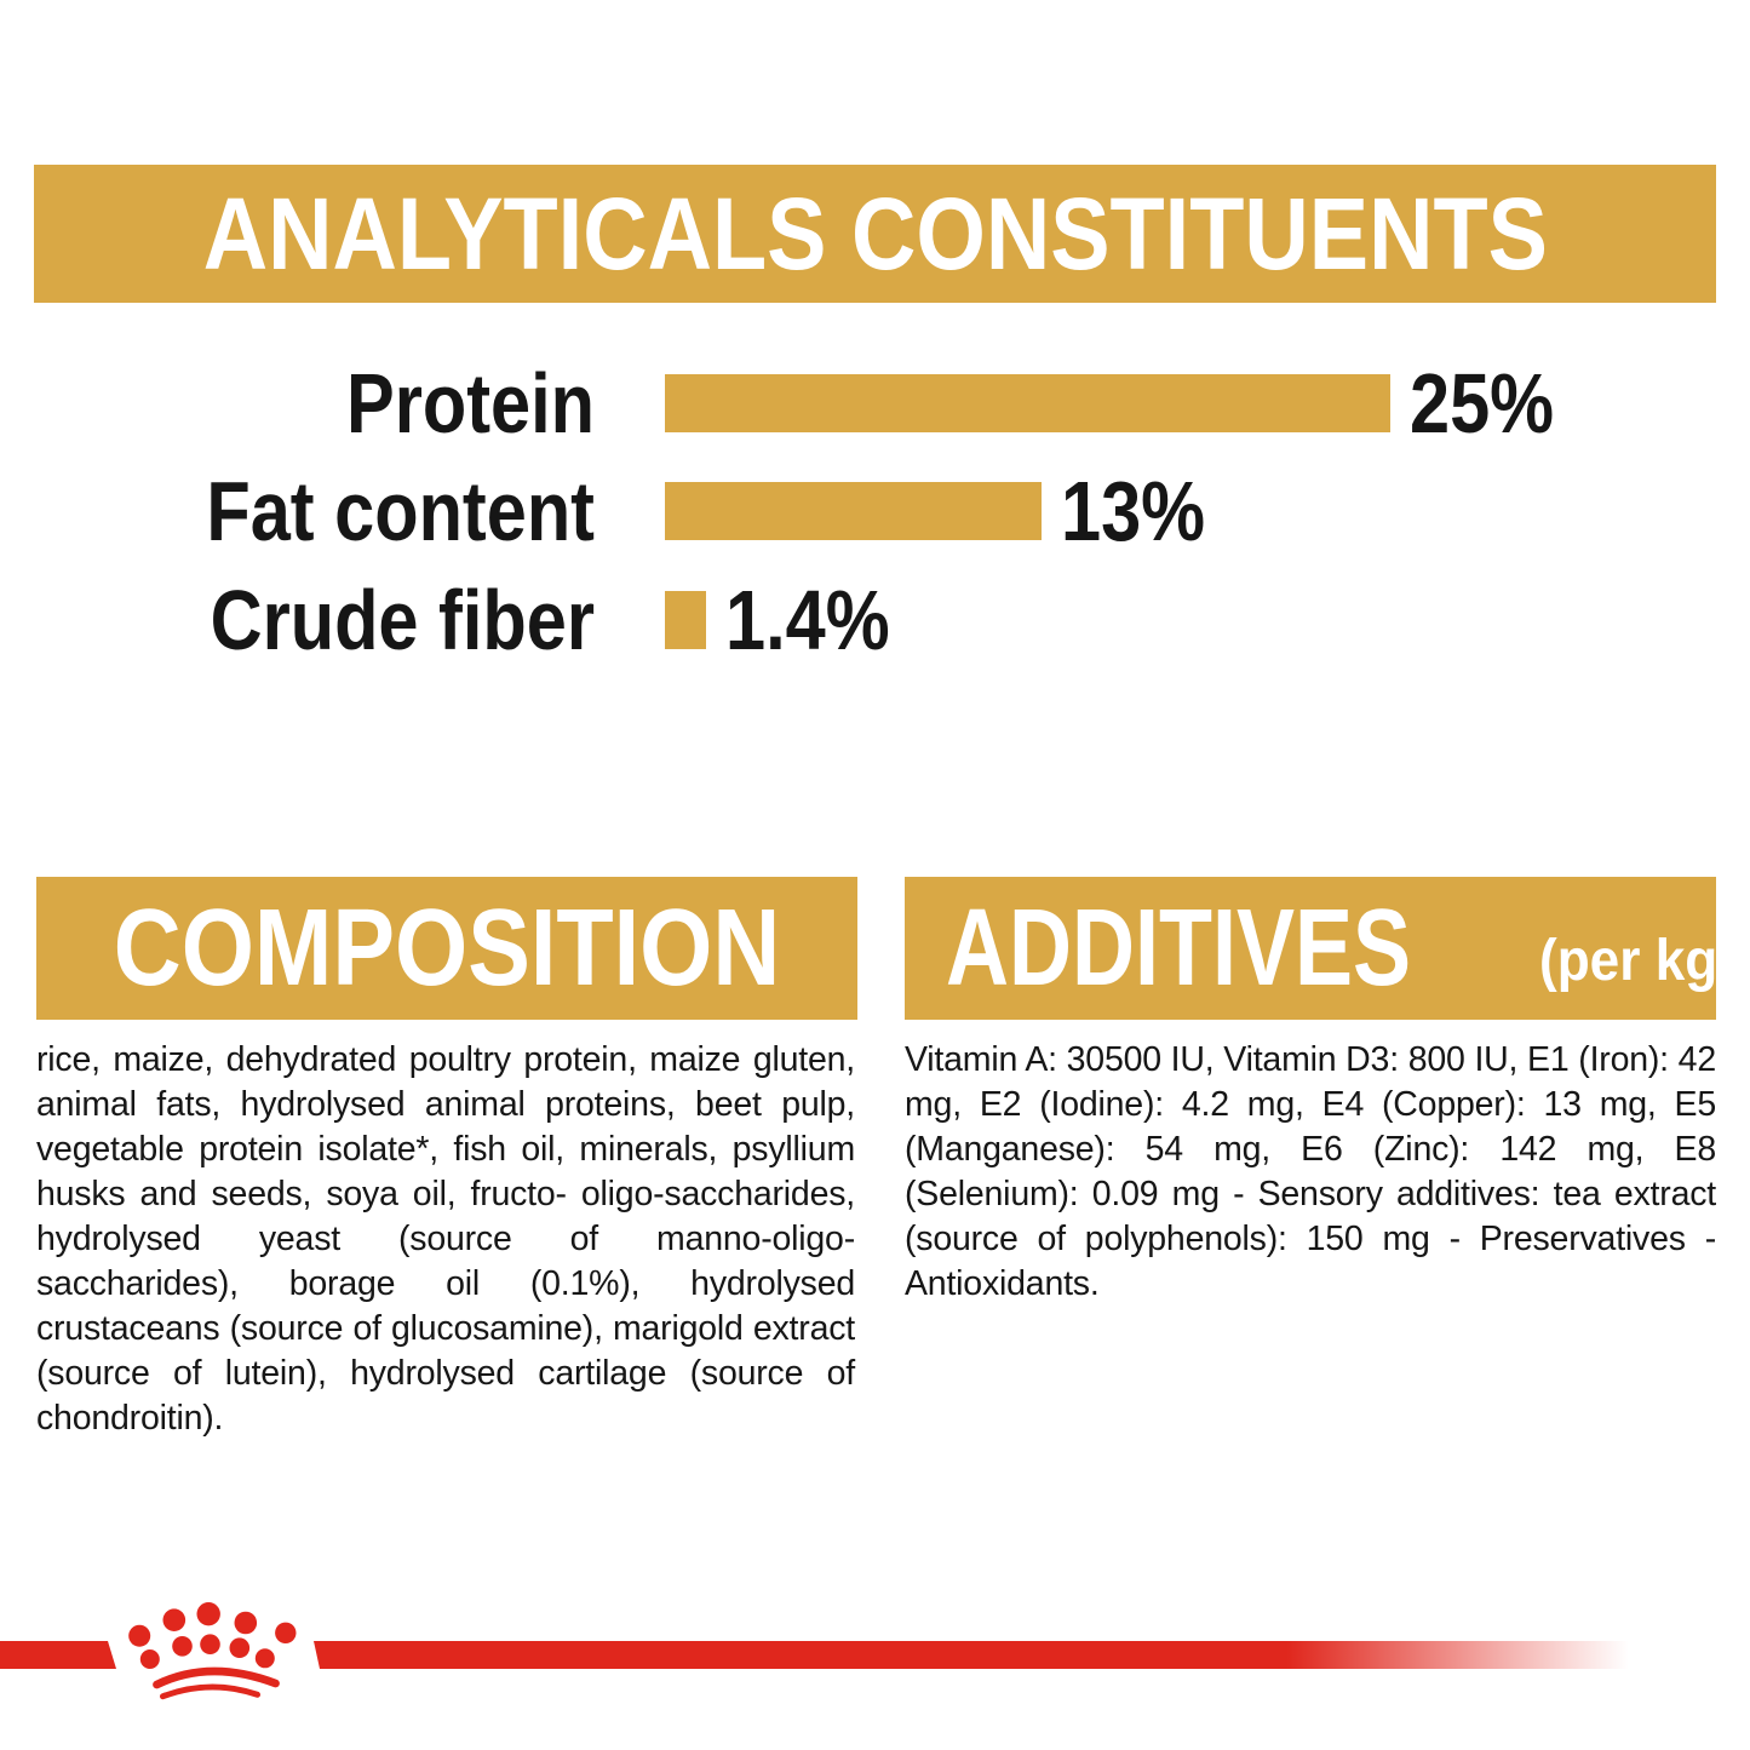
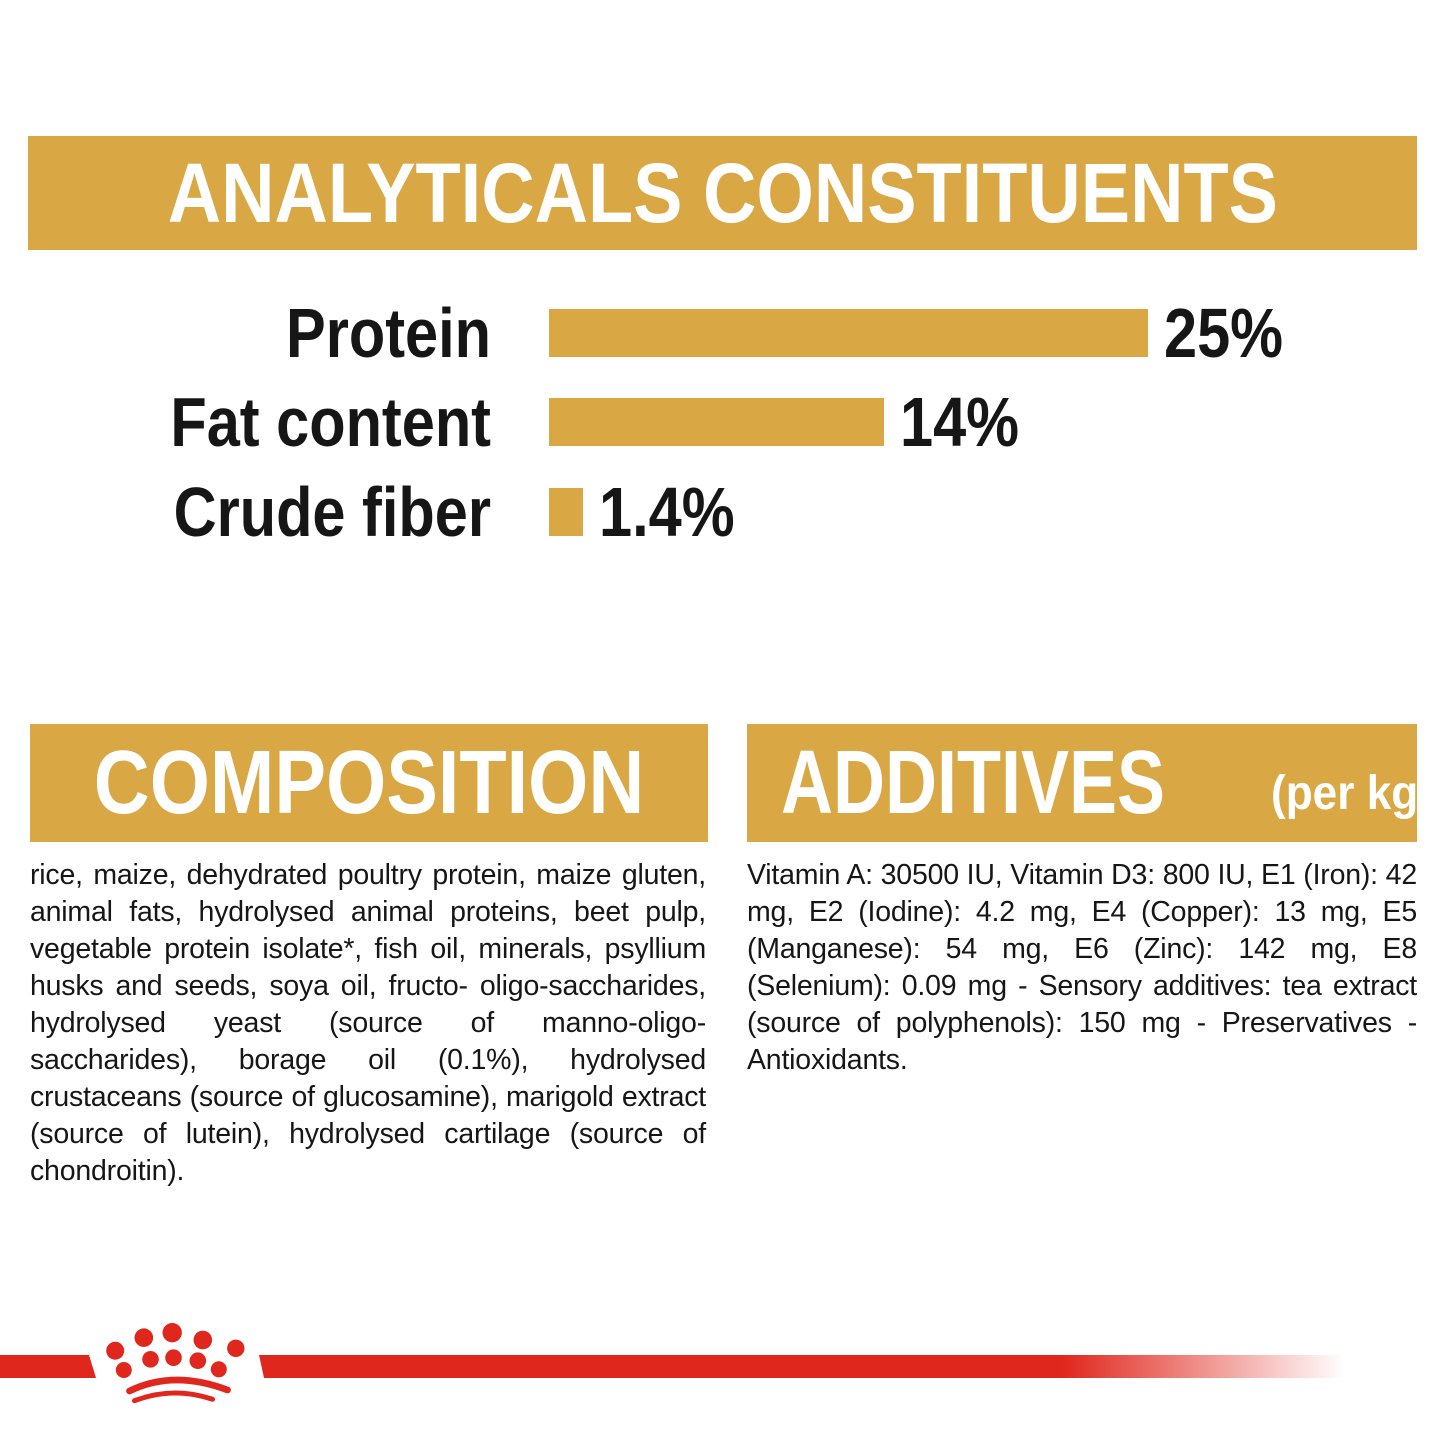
Fat content: 13% -> 14%
